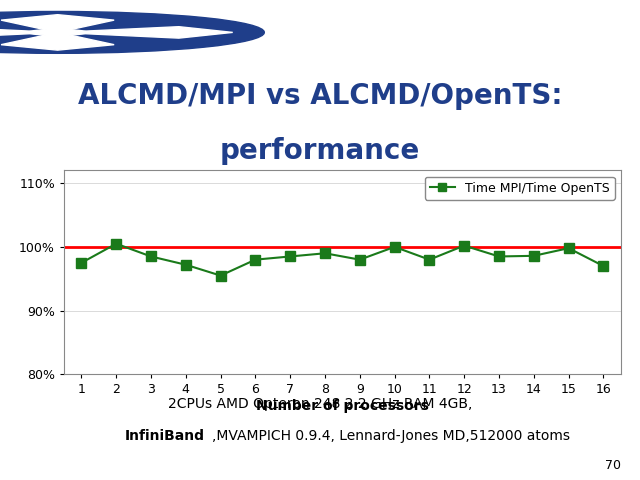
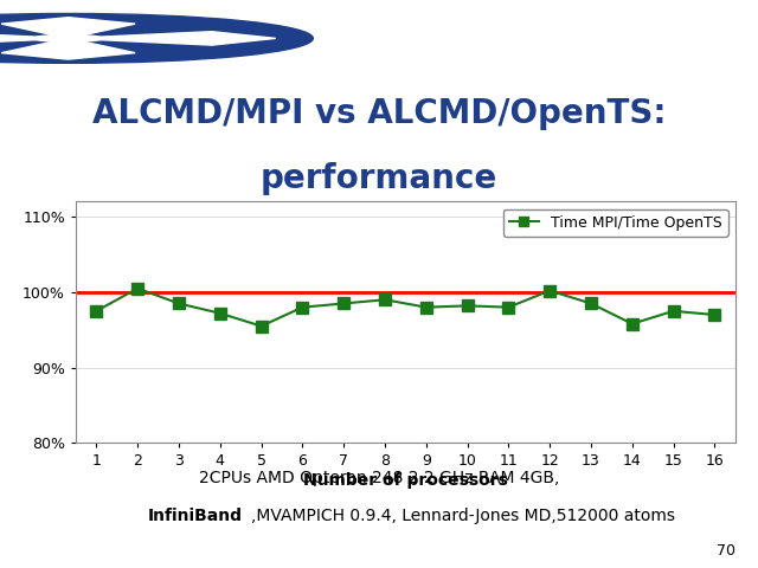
10: 100.0% -> 98.2%
14: 98.6% -> 95.8%
15: 99.8% -> 97.5%
